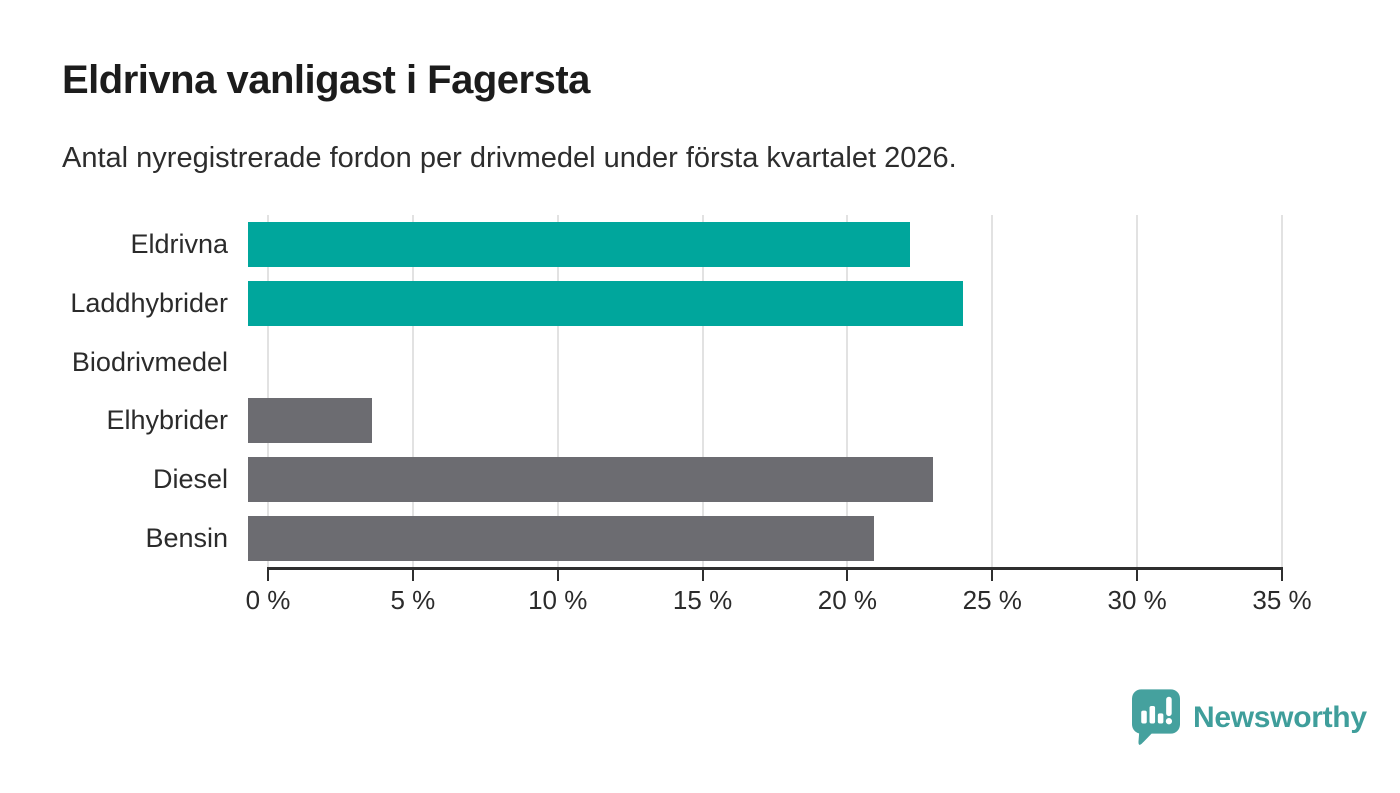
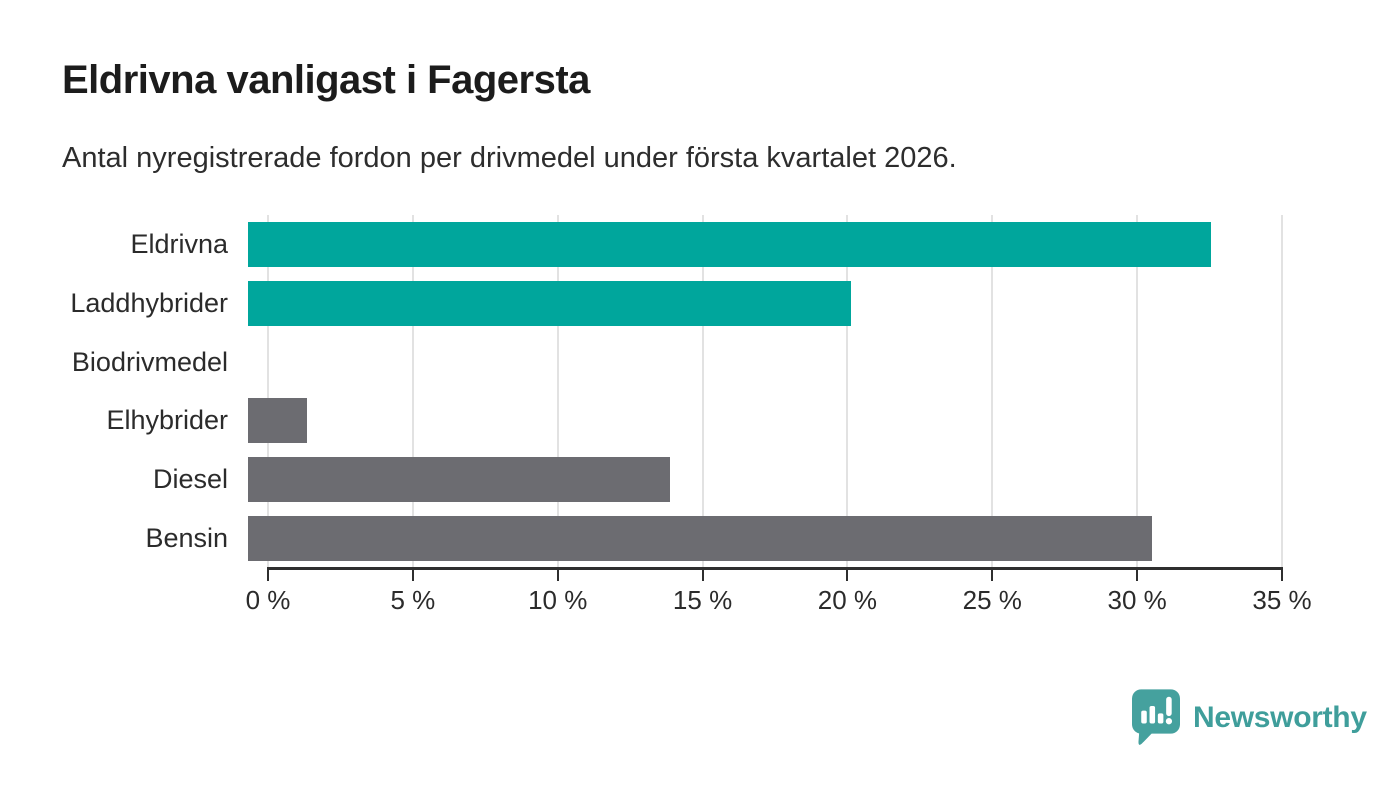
Eldrivna: 22.4% -> 32.6%
Laddhybrider: 24.2% -> 20.4%
Elhybrider: 4.2% -> 2.0%
Diesel: 23.2% -> 14.3%
Bensin: 21.2% -> 30.6%
